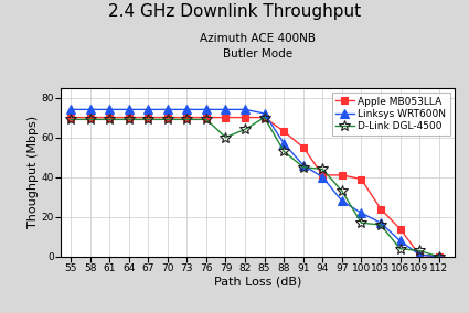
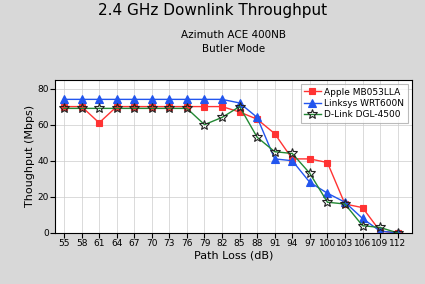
Apple MB053LLA/61: 70 -> 61
Apple MB053LLA/85: 70 -> 67
Linksys WRT600N/88: 57 -> 64
Linksys WRT600N/91: 46 -> 41
Apple MB053LLA/103: 24 -> 16
